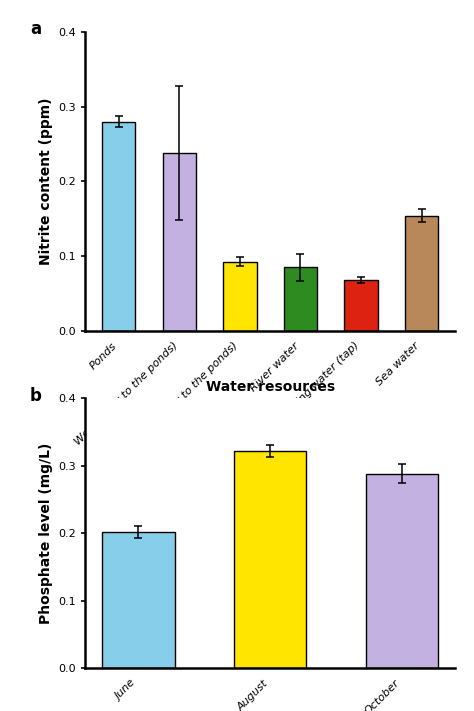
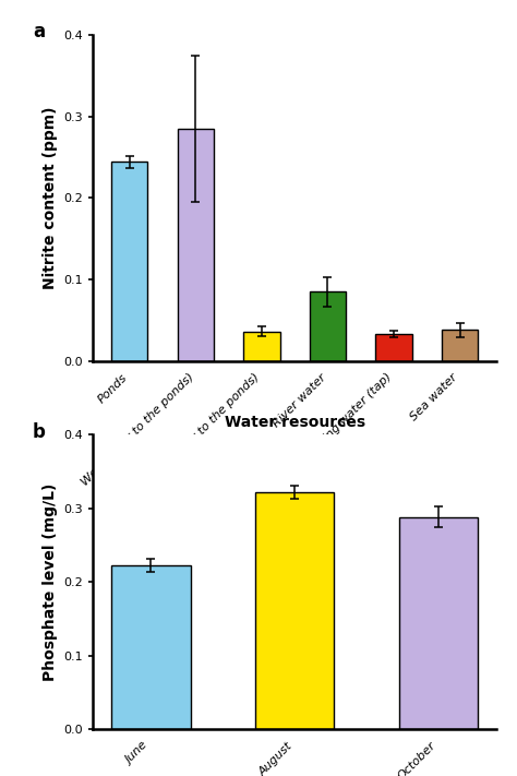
Ponds: 0.280 -> 0.244
Wells (near to the ponds): 0.238 -> 0.285
Wells (far to the ponds): 0.092 -> 0.036
Drinking water (tap): 0.068 -> 0.033
Sea water: 0.154 -> 0.038
June: 0.202 -> 0.222
